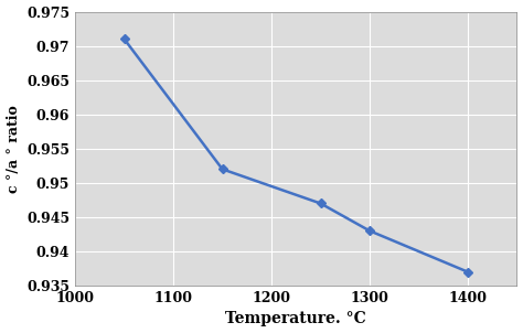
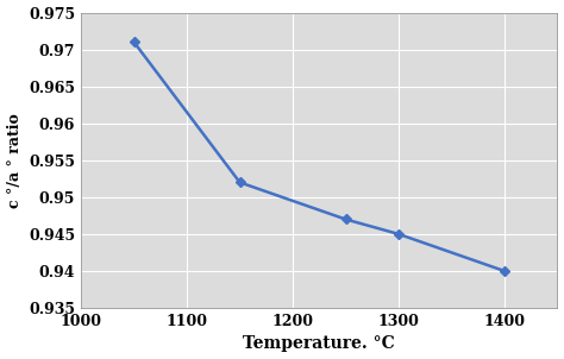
1300: 0.943 -> 0.945
1400: 0.937 -> 0.940
